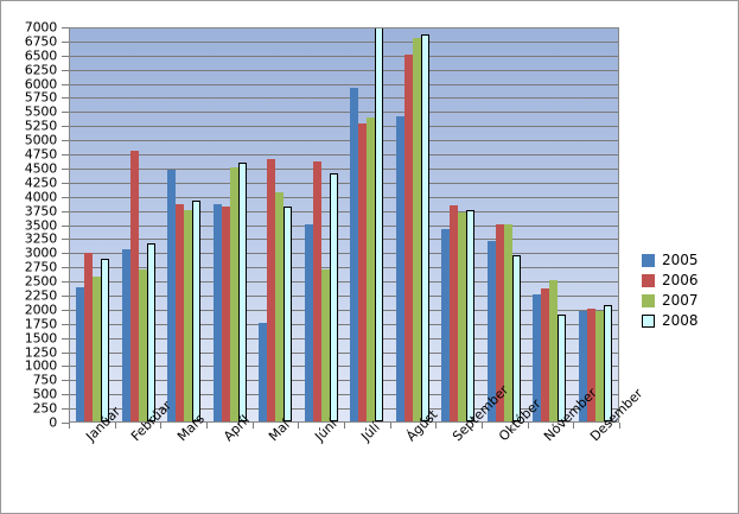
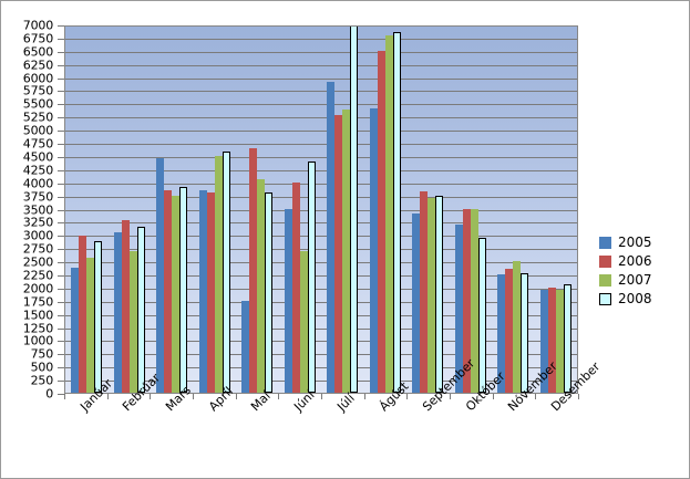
2006/Febrúar: 4800 -> 3300
2006/Júní: 4600 -> 4000
2008/Nóvember: 1900 -> 2300
